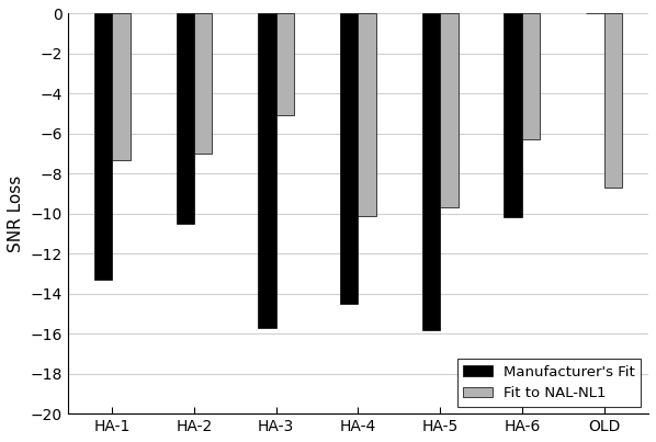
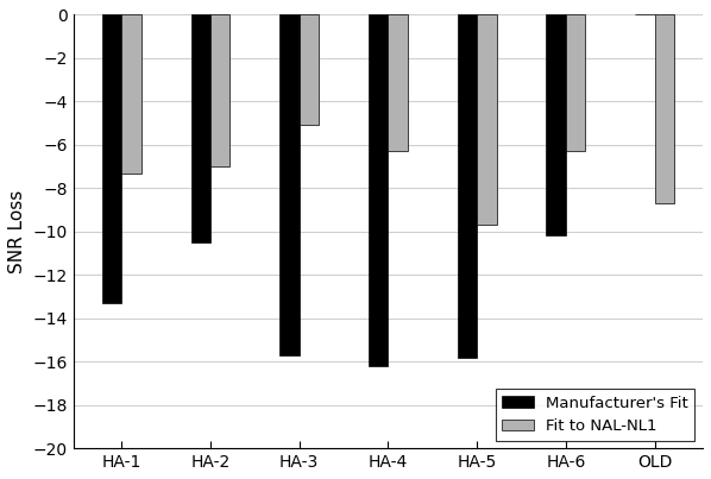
Manufacturer's Fit/HA-4: -14.5 -> -16.2
Fit to NAL-NL1/HA-4: -10.1 -> -6.3
